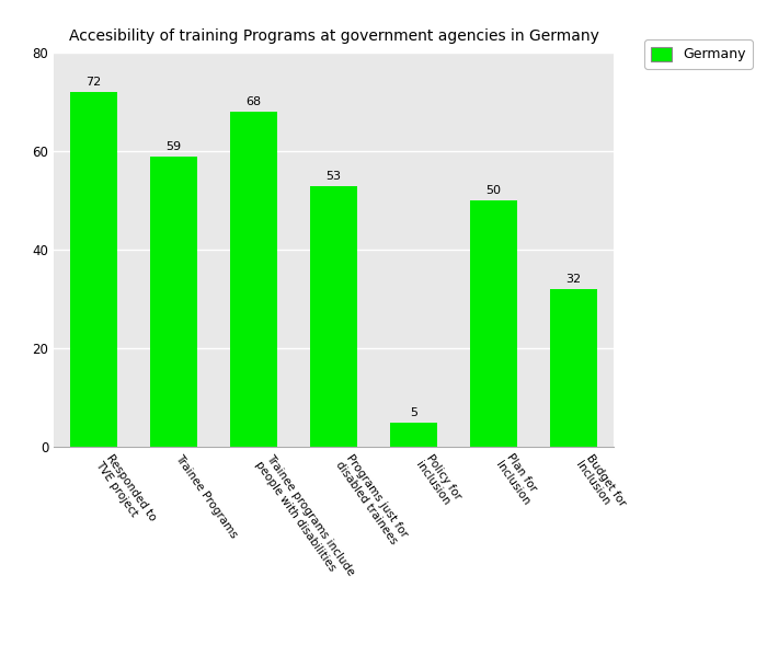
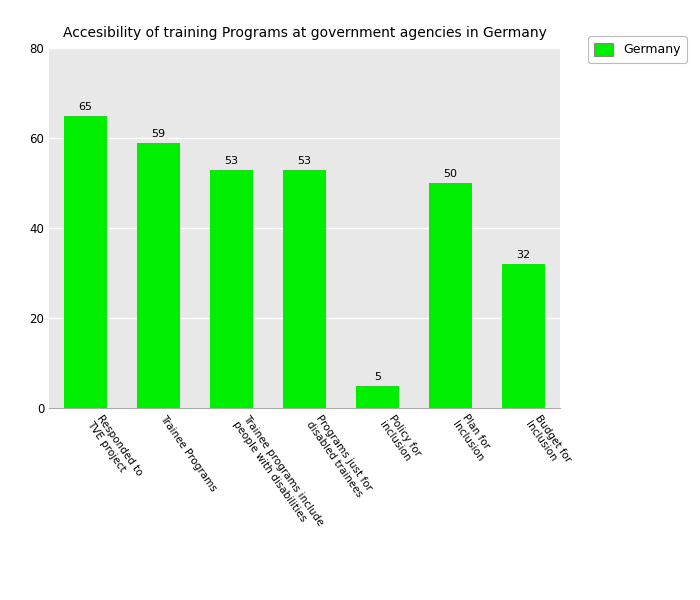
Responded to TVE project: 72 -> 65
Trainee programs include people with disabilities: 68 -> 53
